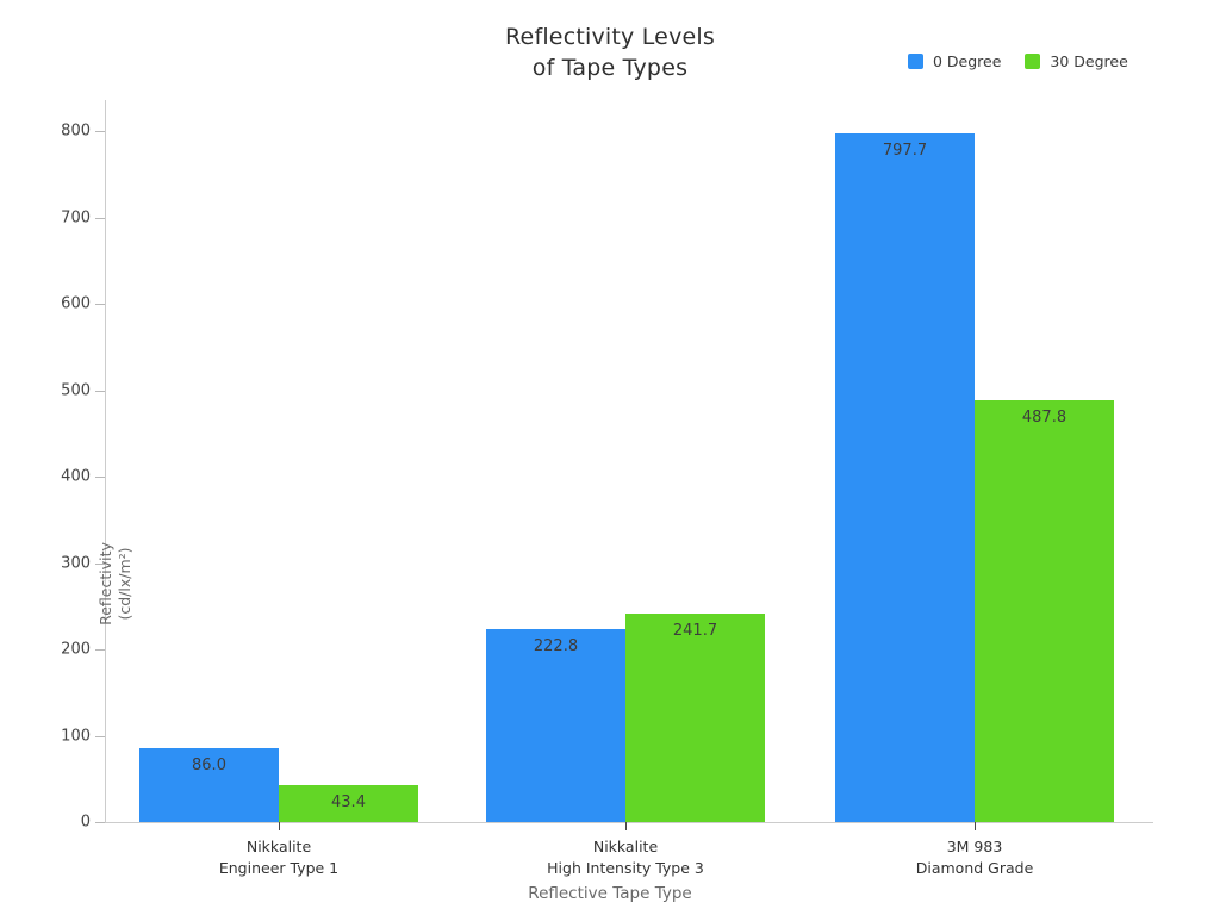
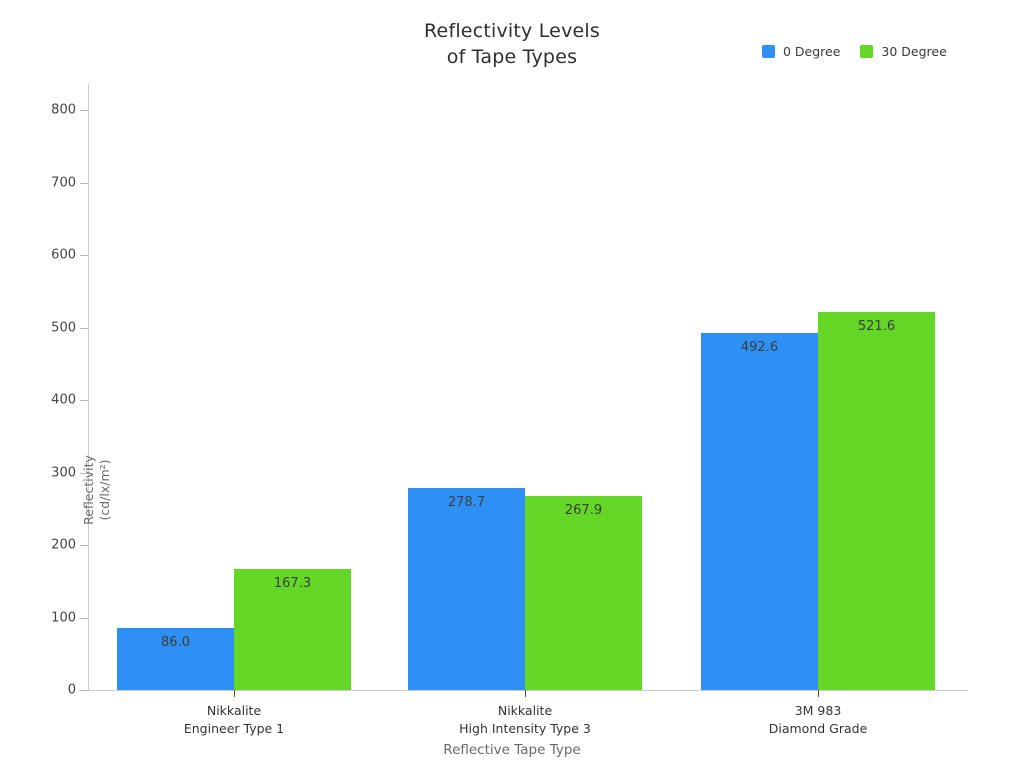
30 Degree/Nikkalite Engineer Type 1: 43.4 -> 167.3
0 Degree/Nikkalite High Intensity Type 3: 222.8 -> 278.7
30 Degree/Nikkalite High Intensity Type 3: 241.7 -> 267.9
0 Degree/3M 983 Diamond Grade: 797.7 -> 492.6
30 Degree/3M 983 Diamond Grade: 487.8 -> 521.6
